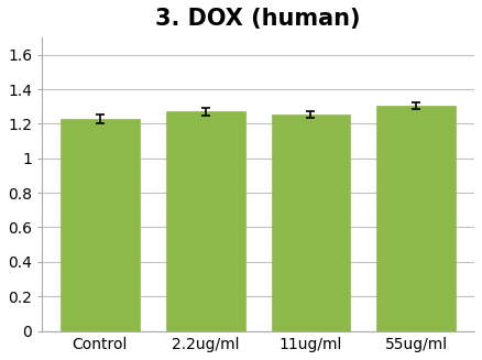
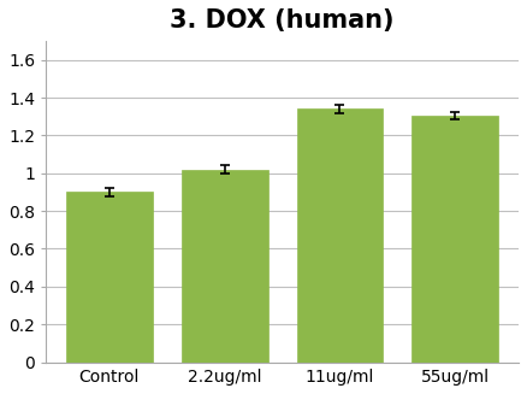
Control: 1.23 -> 0.90
2.2ug/ml: 1.27 -> 1.02
11ug/ml: 1.25 -> 1.34
